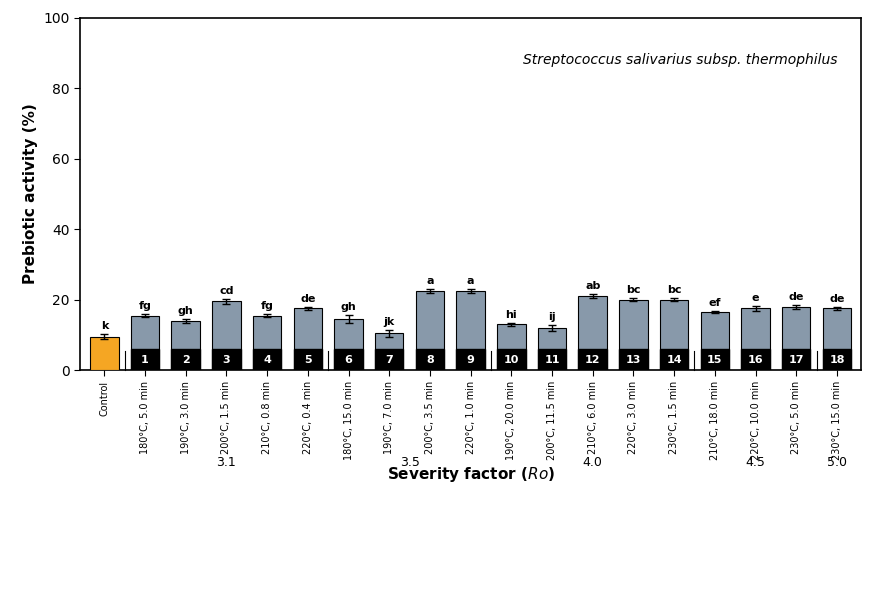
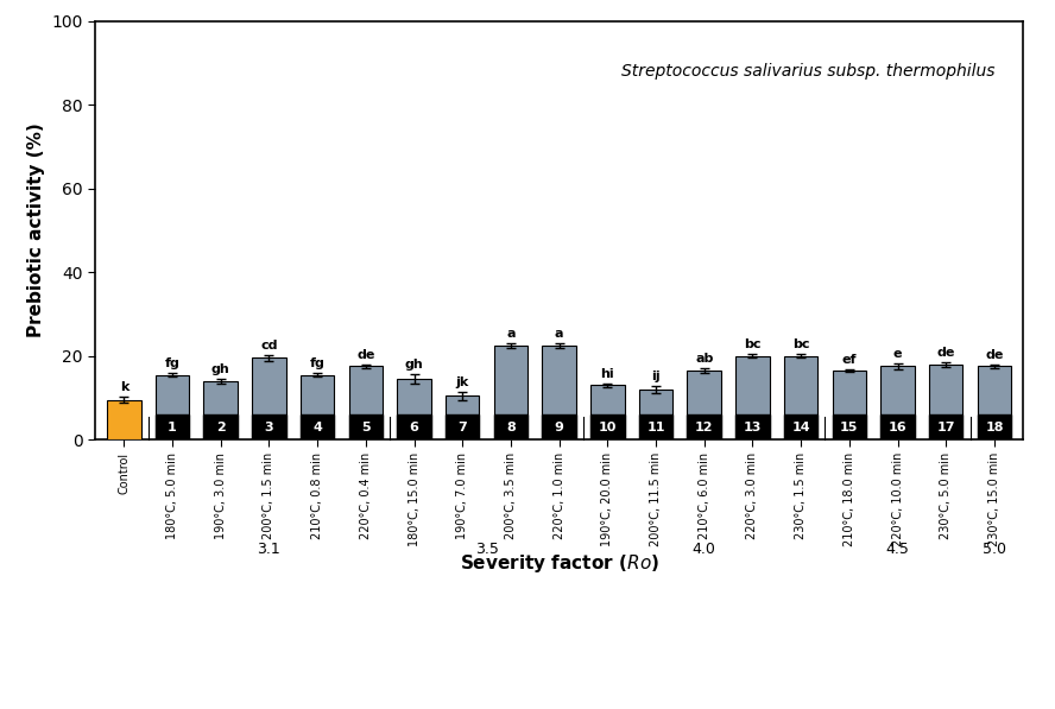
210°C, 6.0 min: 21.0 -> 16.5
